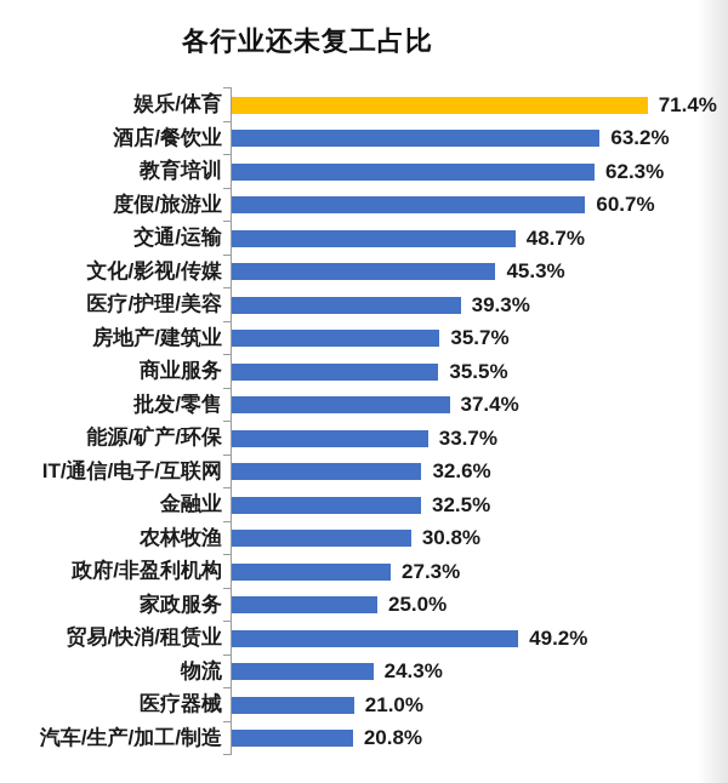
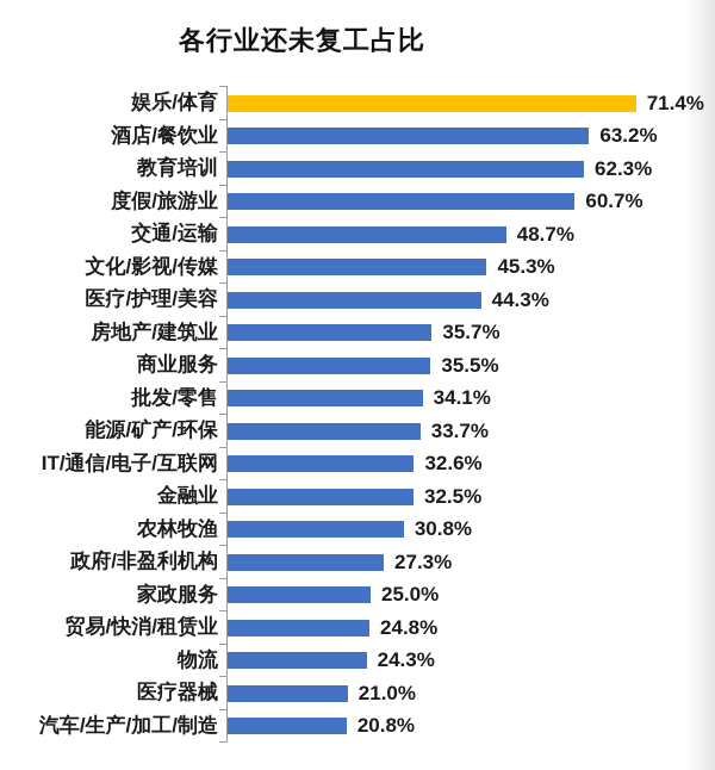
医疗/护理/美容: 39.3% -> 44.3%
批发/零售: 37.4% -> 34.1%
贸易/快消/租赁业: 49.2% -> 24.8%
